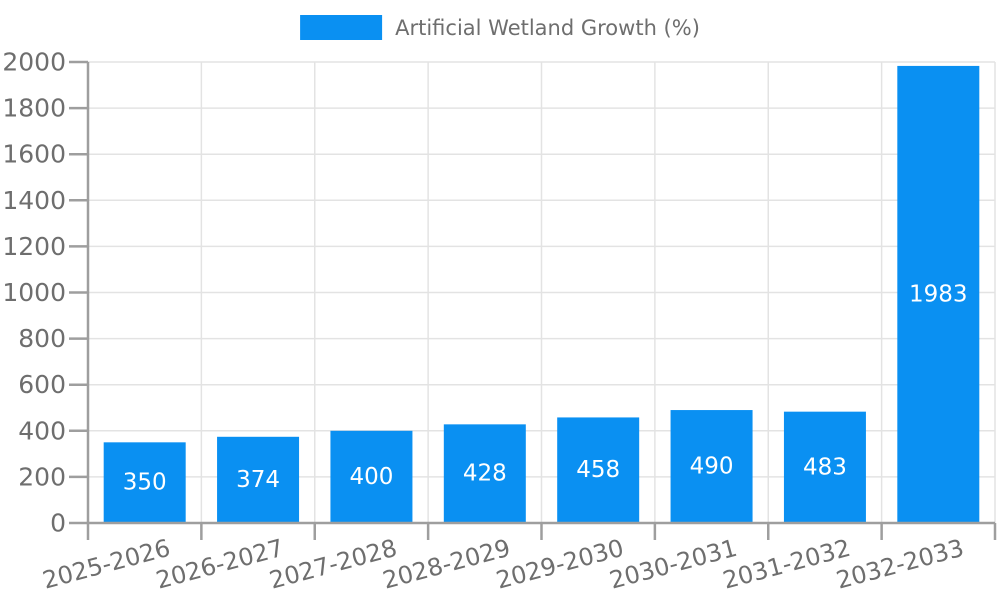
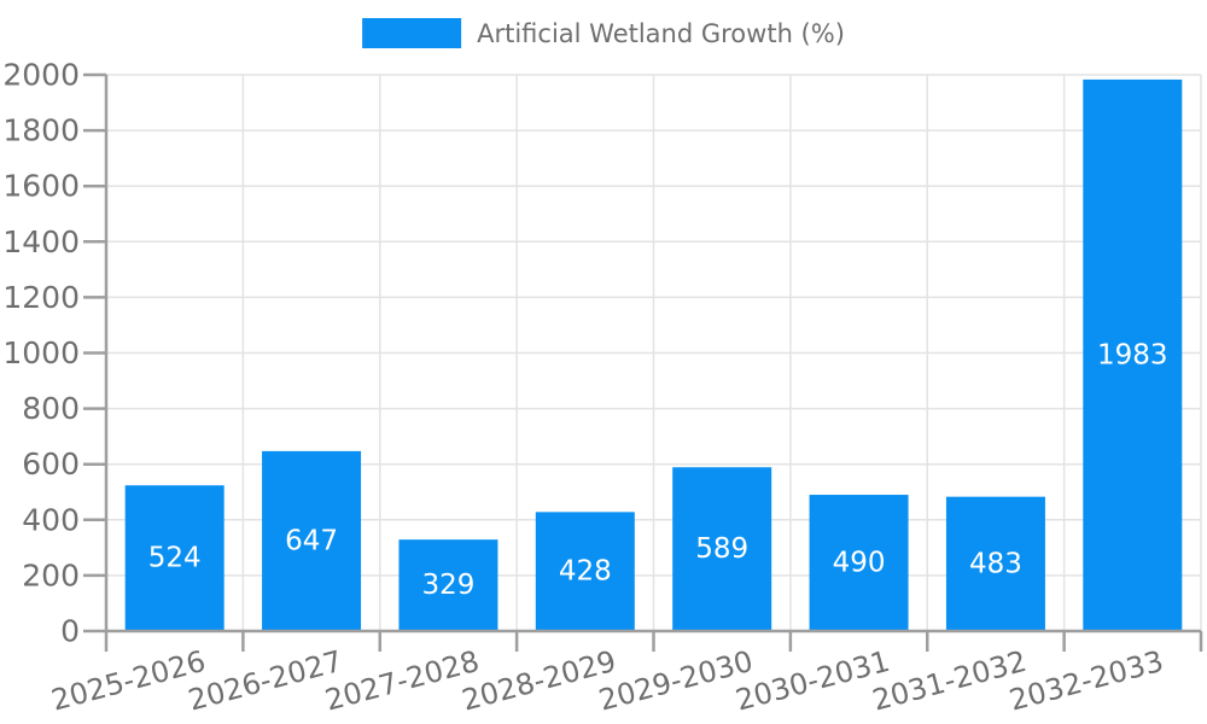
2025-2026: 350 -> 524
2026-2027: 374 -> 647
2027-2028: 400 -> 329
2029-2030: 458 -> 589
